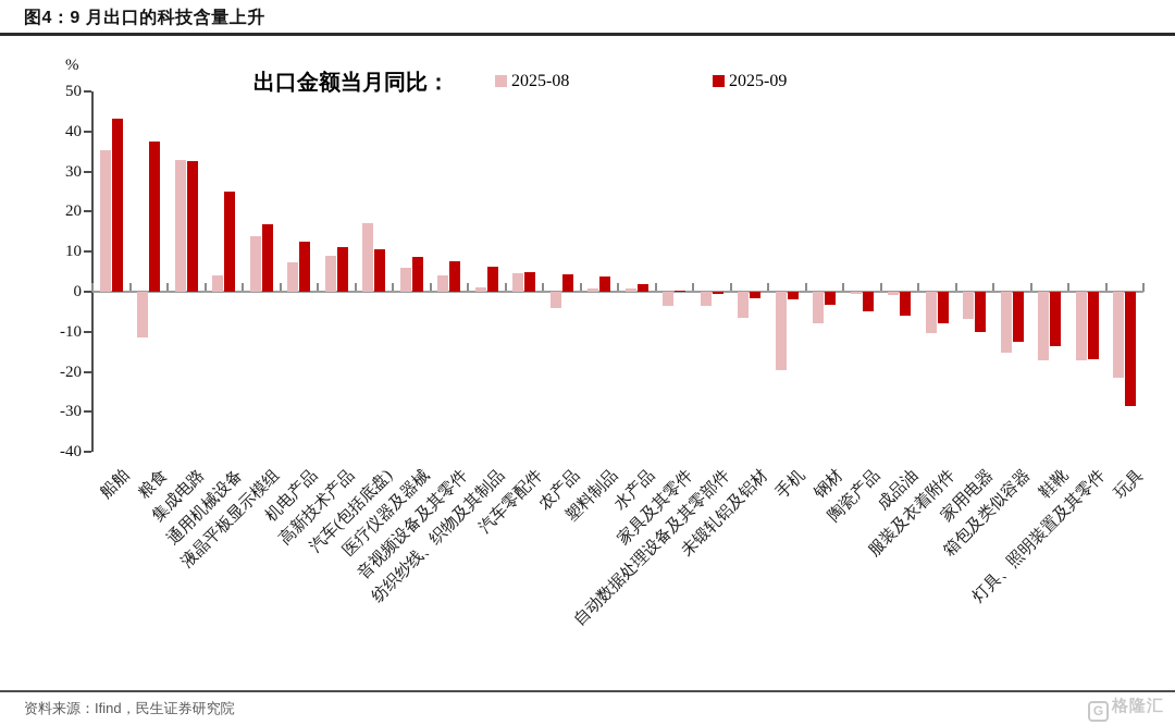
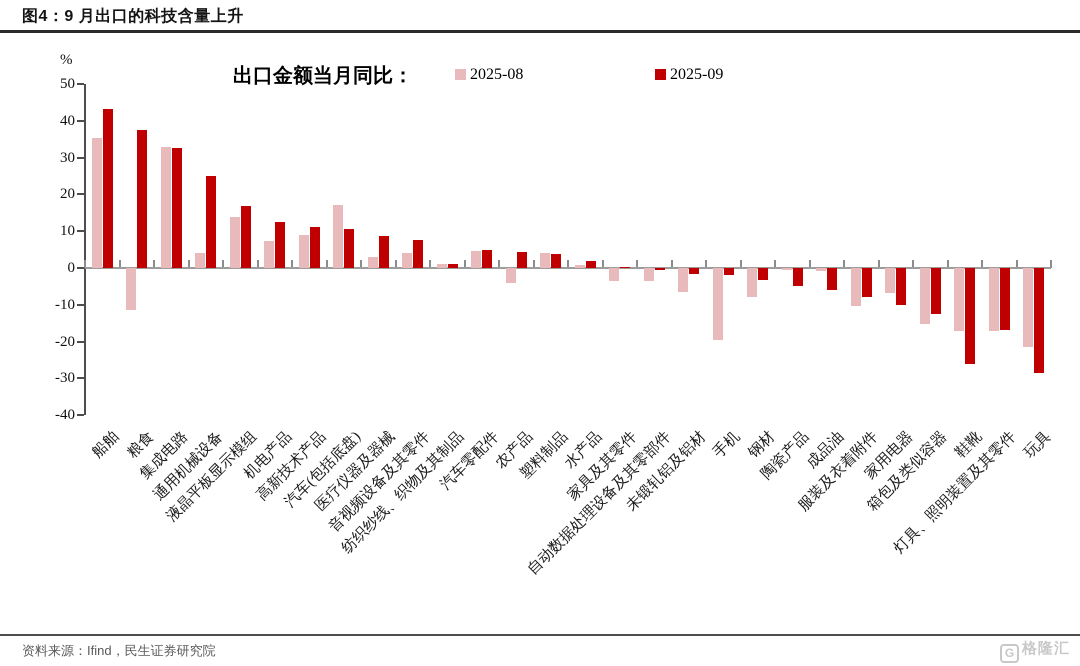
2025-08/医疗仪器及器械: 6 -> 3
2025-09/纺织纱线、织物及其制品: 6 -> 1
2025-08/塑料制品: 1 -> 4
2025-09/鞋靴: -14 -> -26
